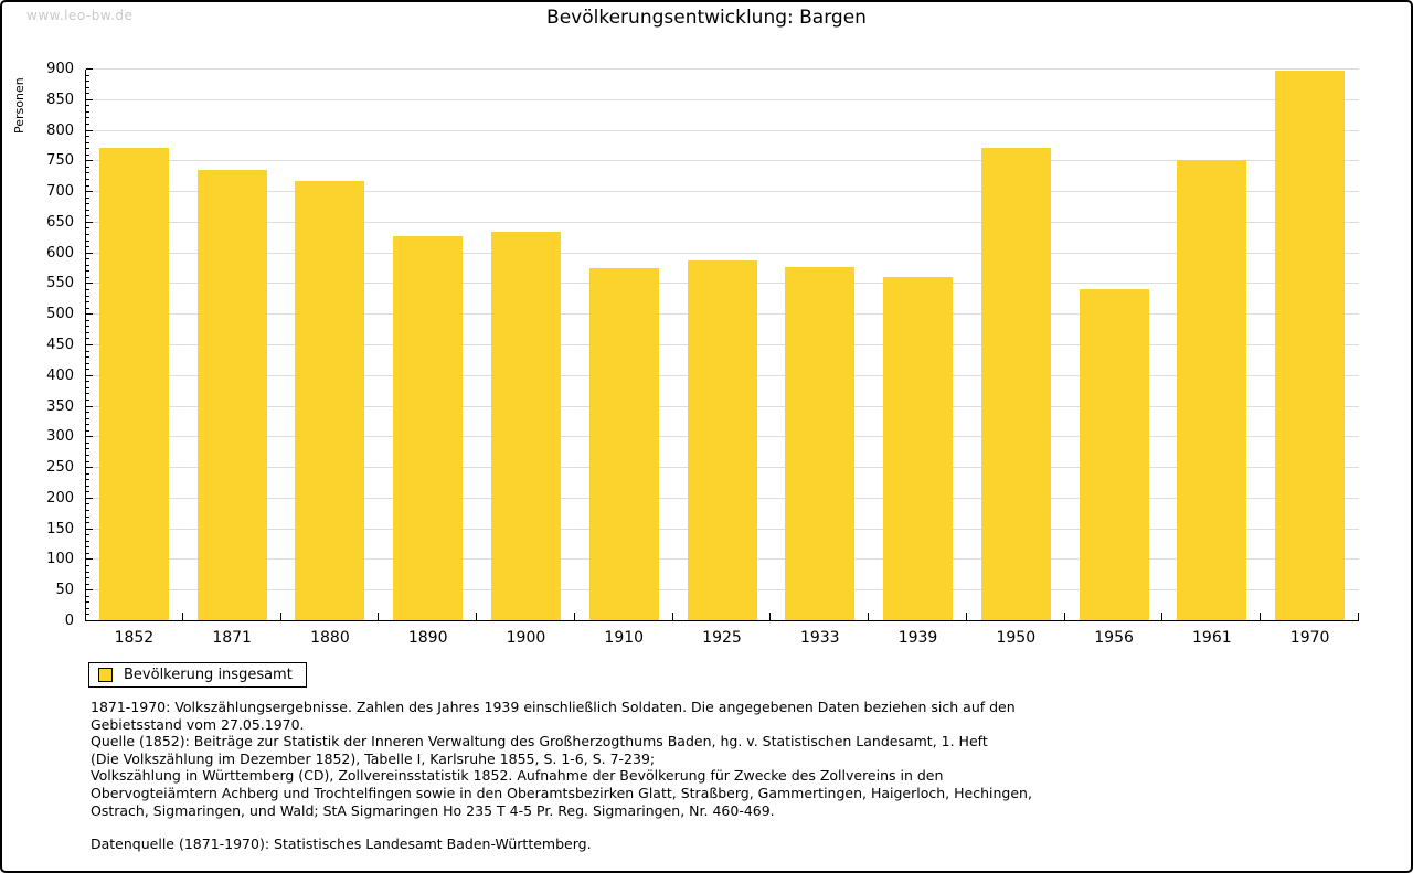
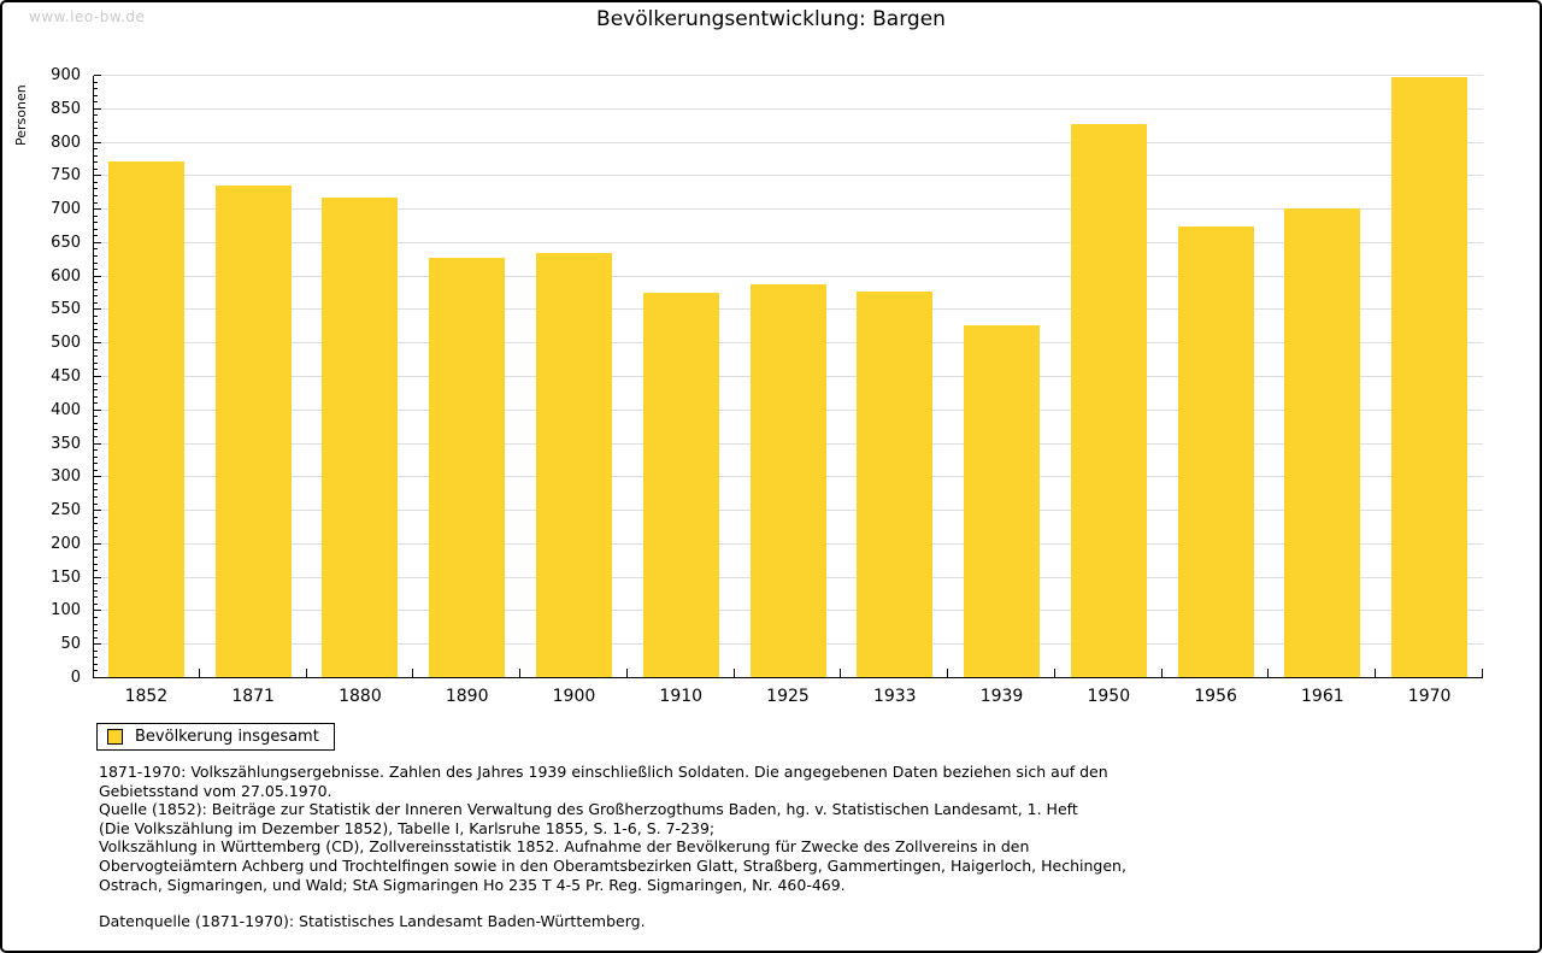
1939: 560 -> 520
1950: 770 -> 830
1956: 540 -> 670
1961: 750 -> 700
